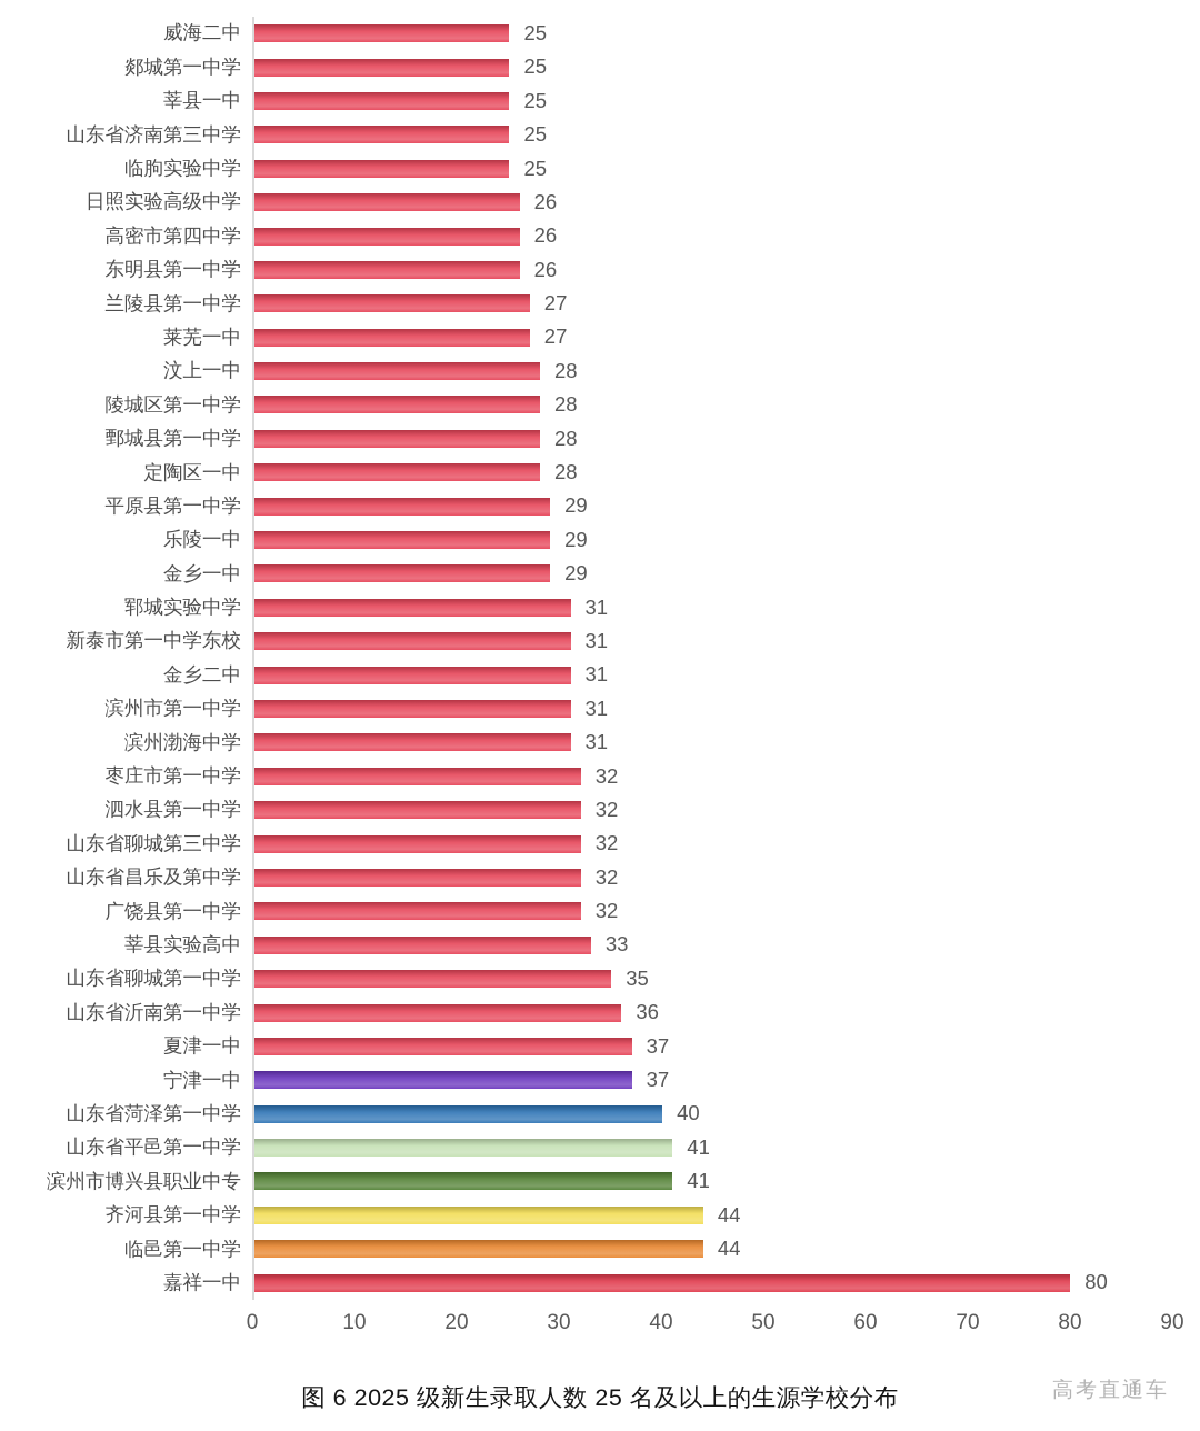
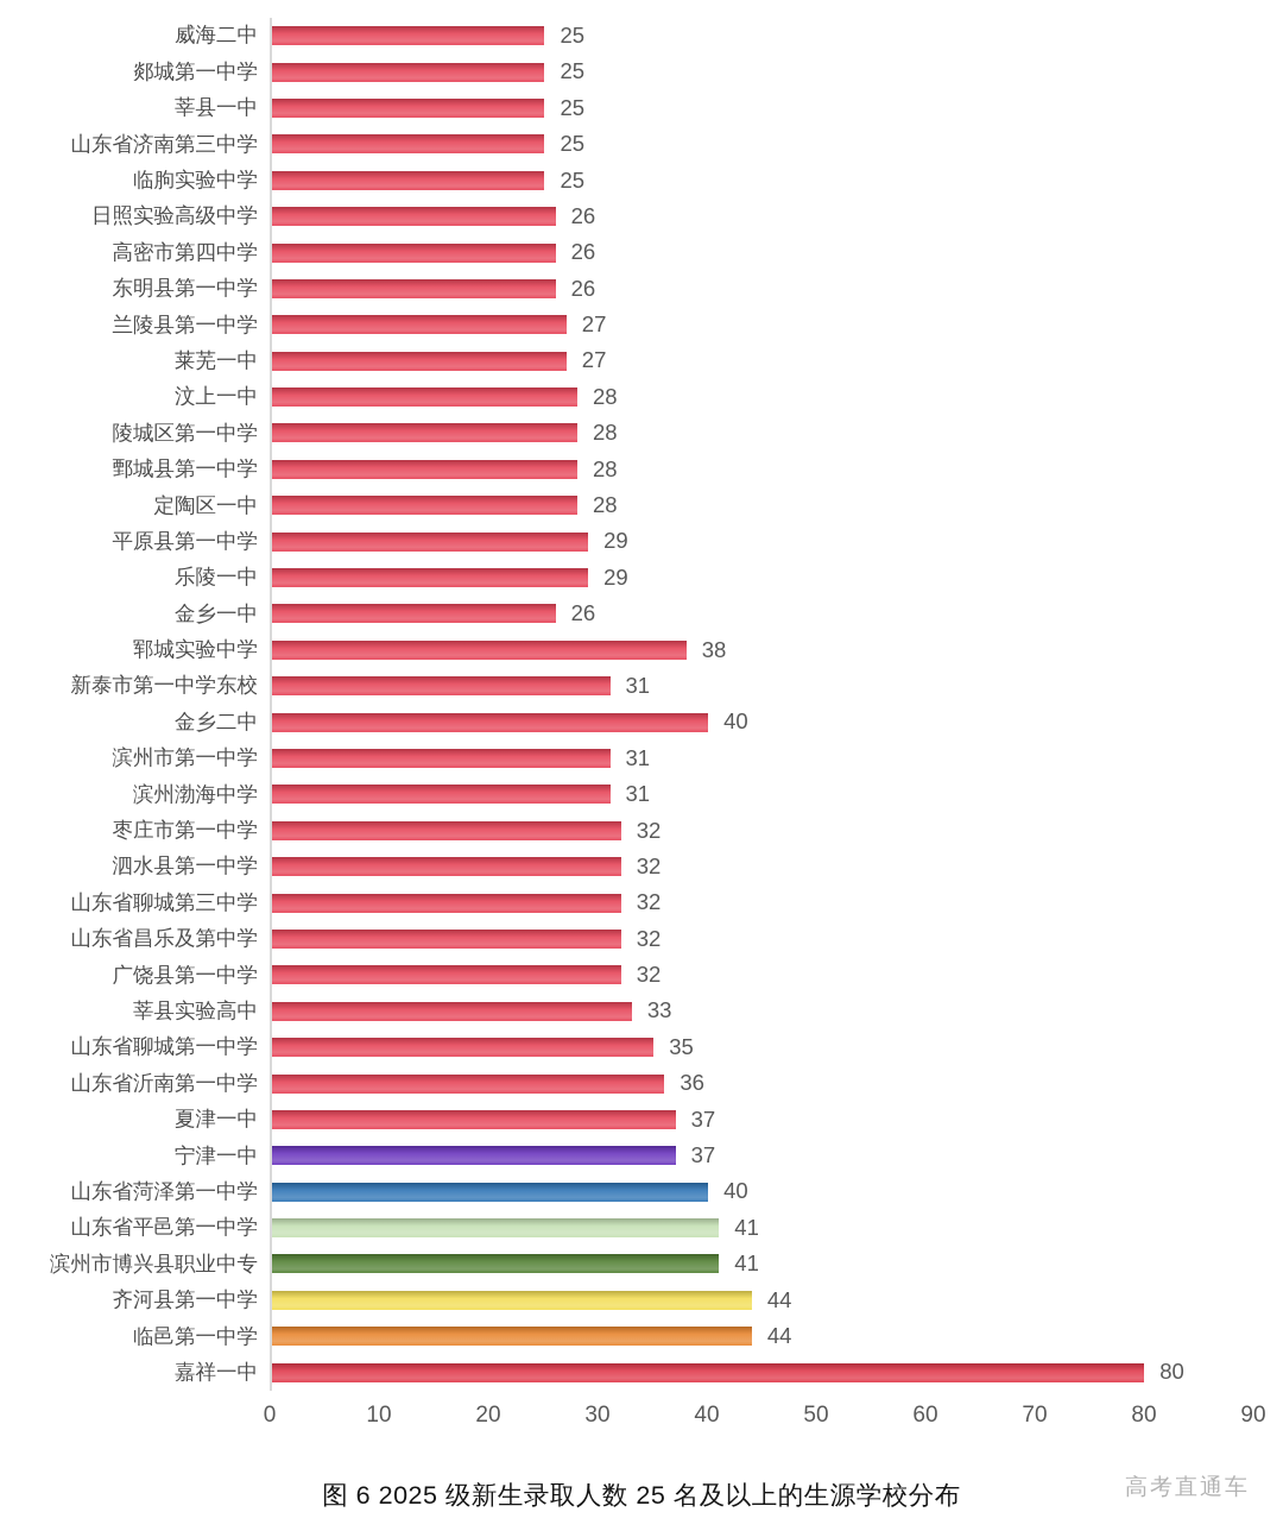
金乡一中: 29 -> 26
郓城实验中学: 31 -> 38
金乡二中: 31 -> 40
